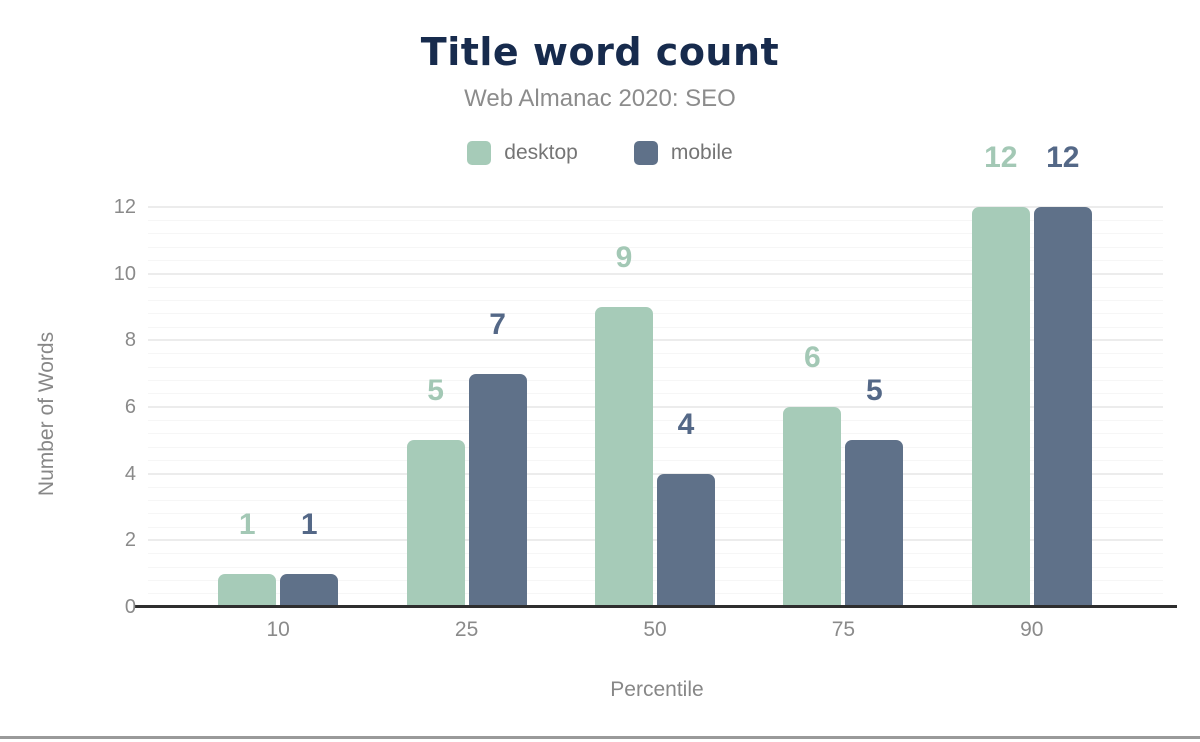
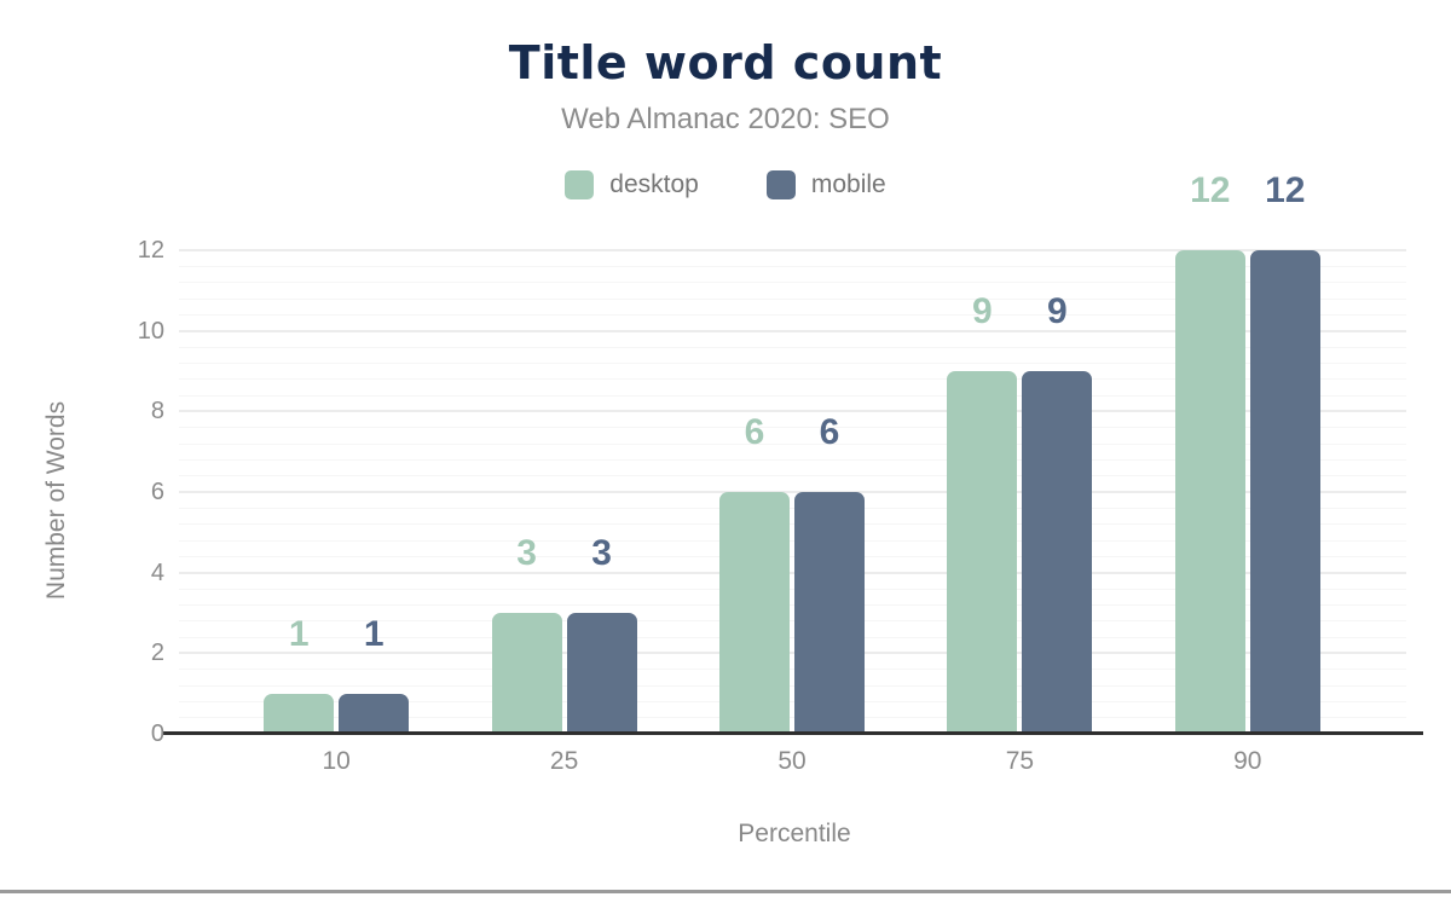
desktop/25: 5 -> 3
mobile/25: 7 -> 3
desktop/50: 9 -> 6
mobile/50: 4 -> 6
desktop/75: 6 -> 9
mobile/75: 5 -> 9
